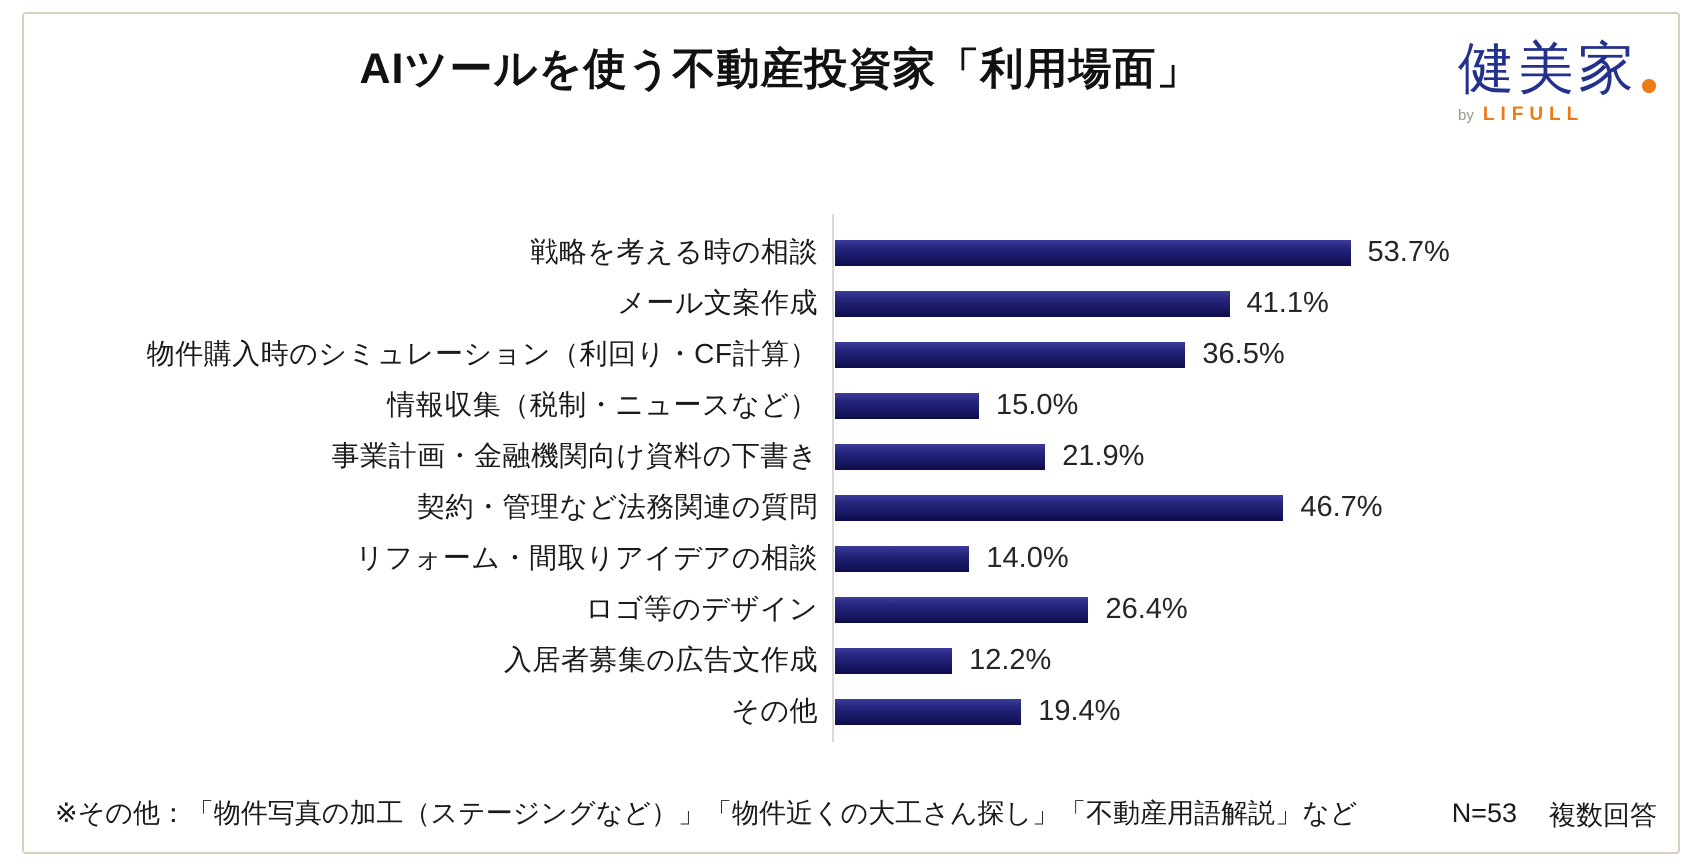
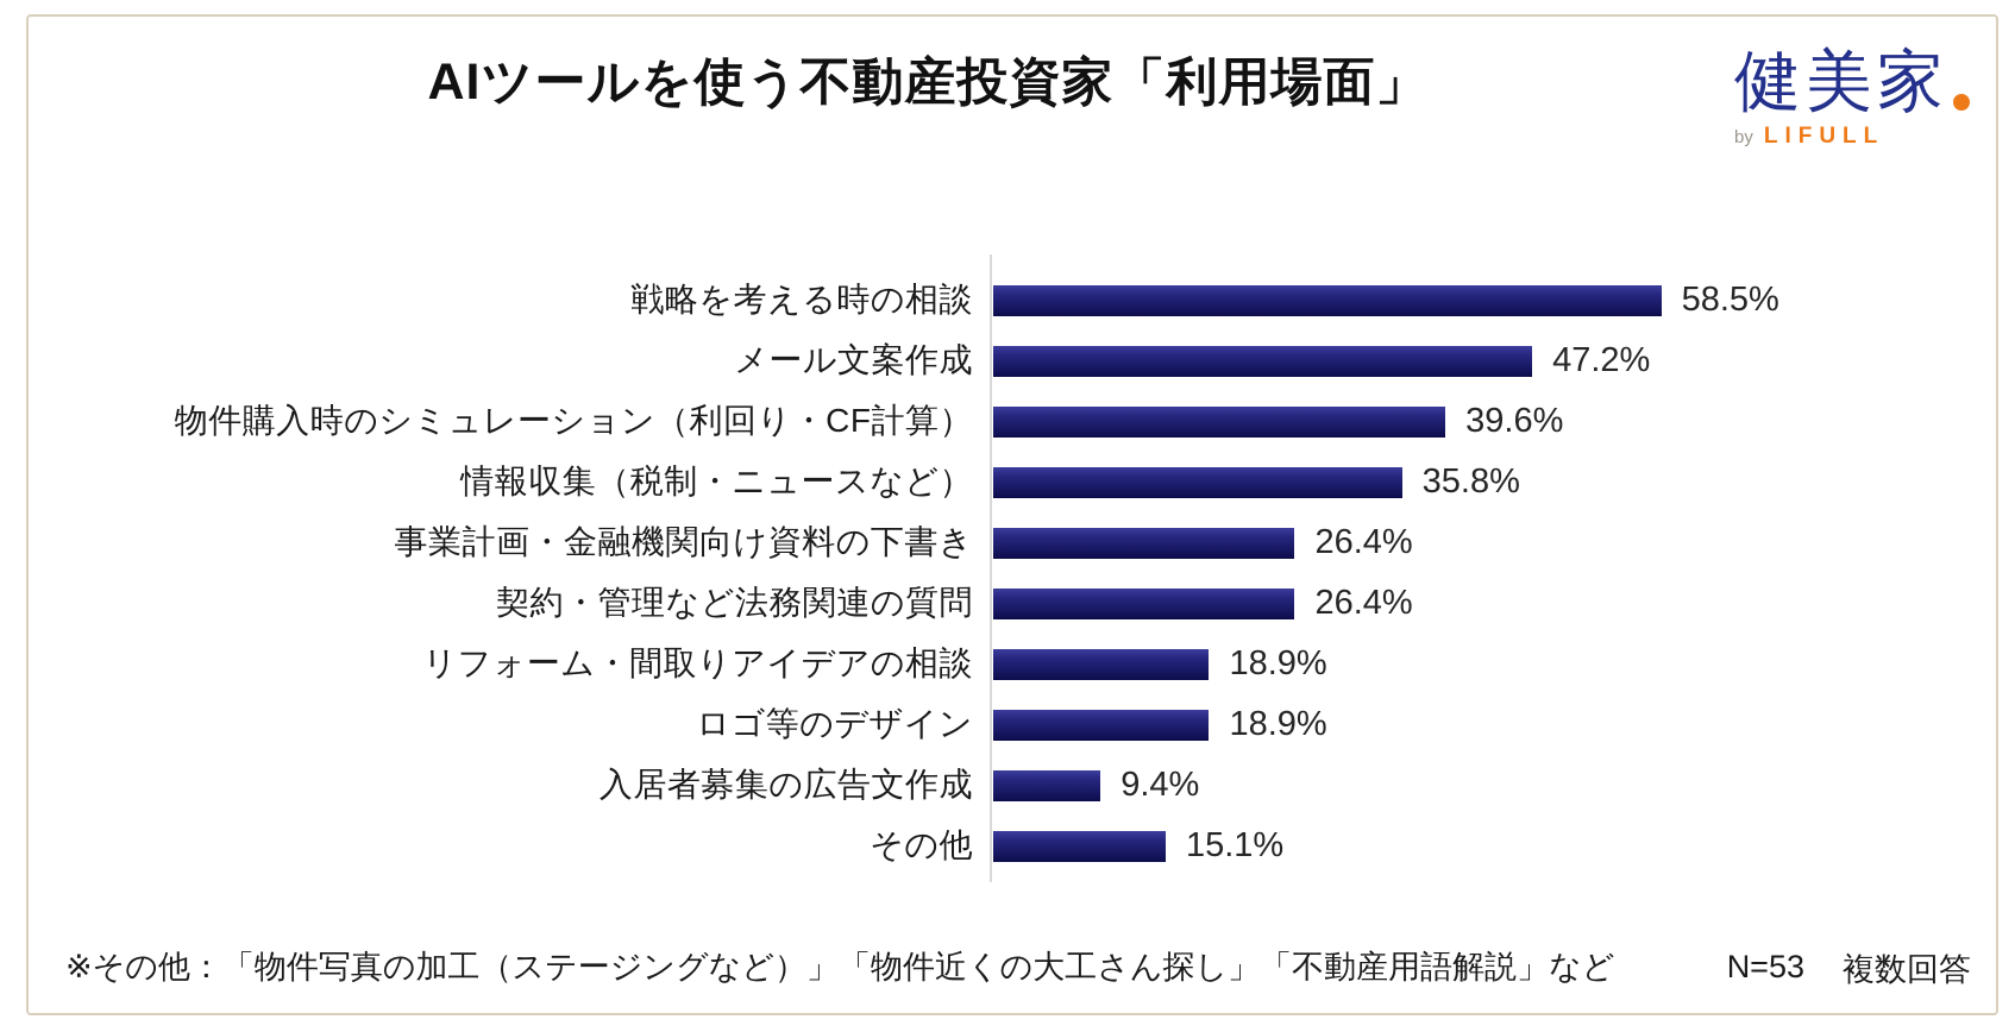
戦略を考える時の相談: 53.7% -> 58.5%
メール文案作成: 41.1% -> 47.2%
物件購入時のシミュレーション（利回り・CF計算）: 36.5% -> 39.6%
情報収集（税制・ニュースなど）: 15.0% -> 35.8%
事業計画・金融機関向け資料の下書き: 21.9% -> 26.4%
契約・管理など法務関連の質問: 46.7% -> 26.4%
リフォーム・間取りアイデアの相談: 14.0% -> 18.9%
ロゴ等のデザイン: 26.4% -> 18.9%
入居者募集の広告文作成: 12.2% -> 9.4%
その他: 19.4% -> 15.1%
